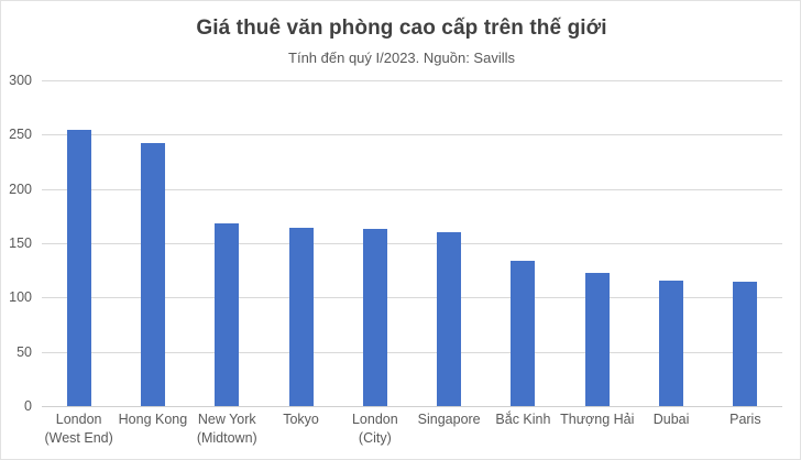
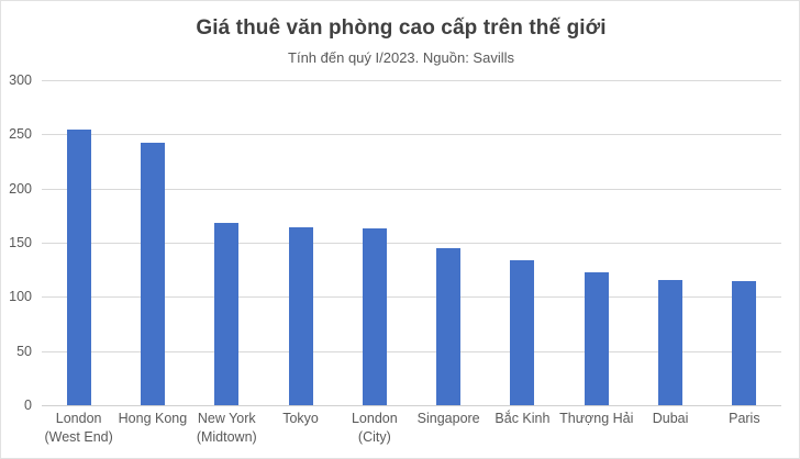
Singapore: 160 -> 140
